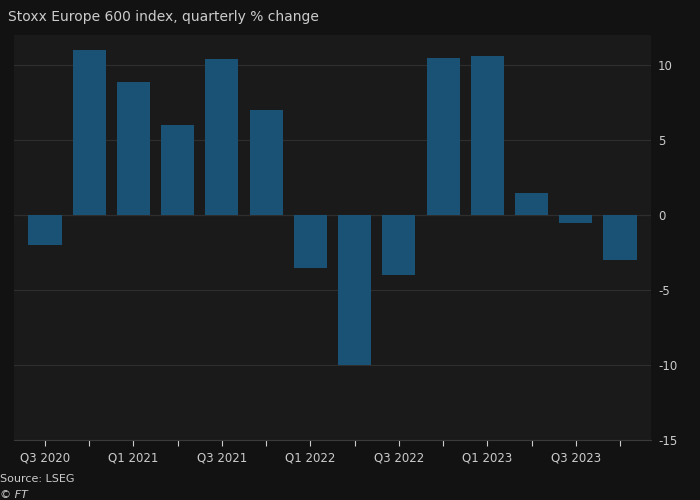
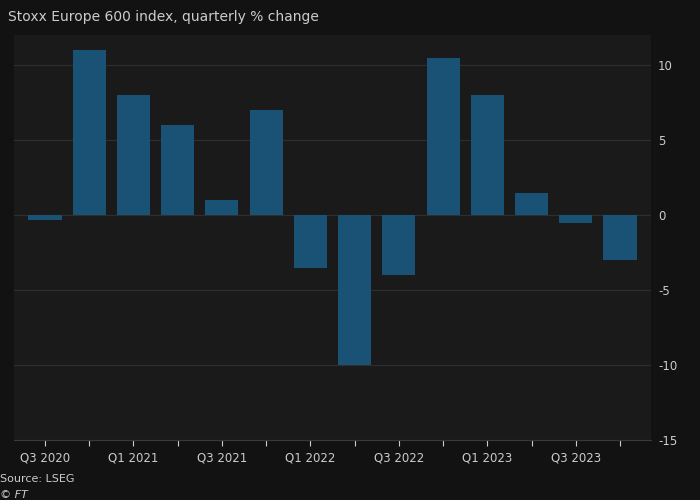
Q3 2020: -2.0 -> -0.3
Q1 2021: 8.9 -> 8.0
Q3 2021: 10.4 -> 1.0
Q1 2023: 10.6 -> 8.0
